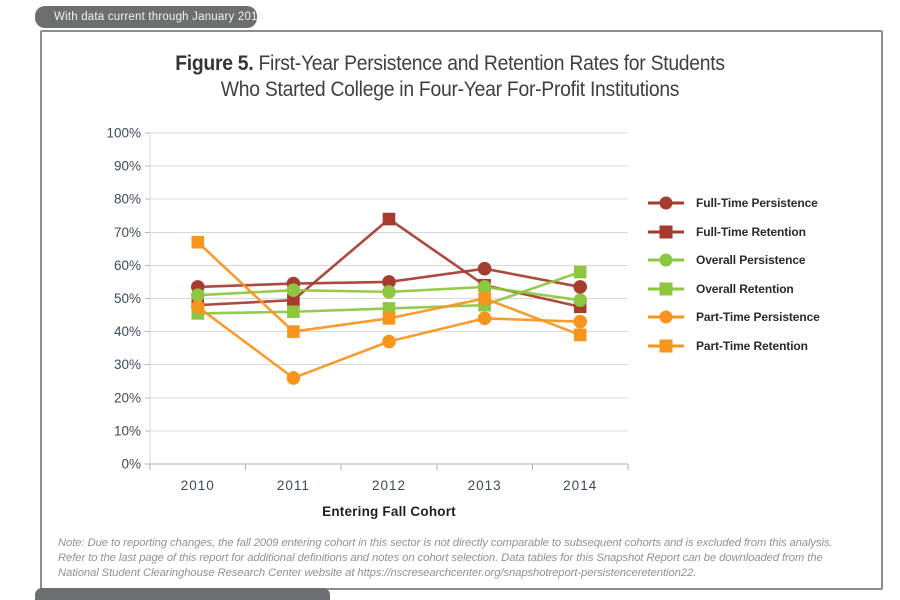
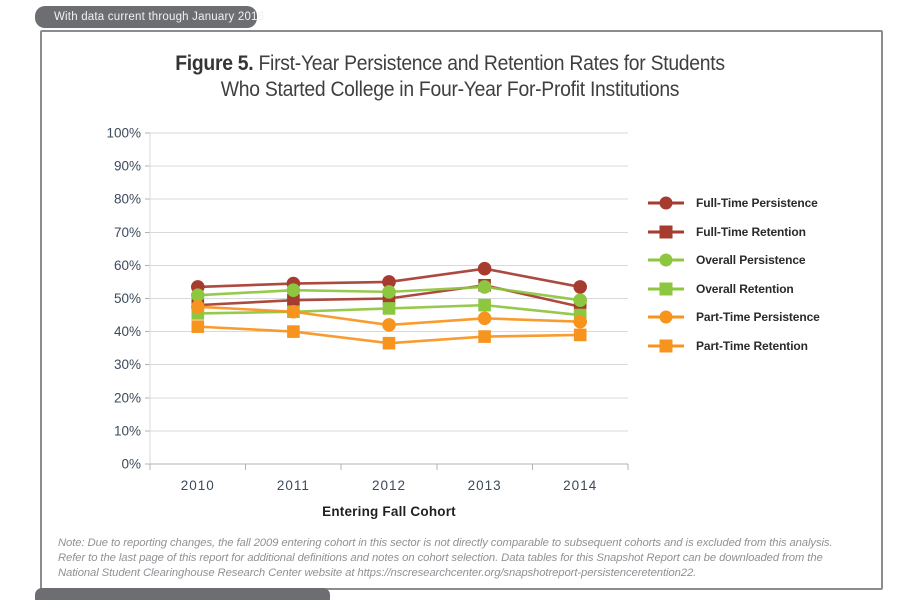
Part-Time Retention/2010: 67% -> 42%
Part-Time Persistence/2011: 26% -> 46%
Full-Time Retention/2012: 74% -> 50%
Part-Time Persistence/2012: 37% -> 42%
Part-Time Retention/2012: 44% -> 36%
Part-Time Retention/2013: 50% -> 38%
Overall Retention/2014: 58% -> 45%
